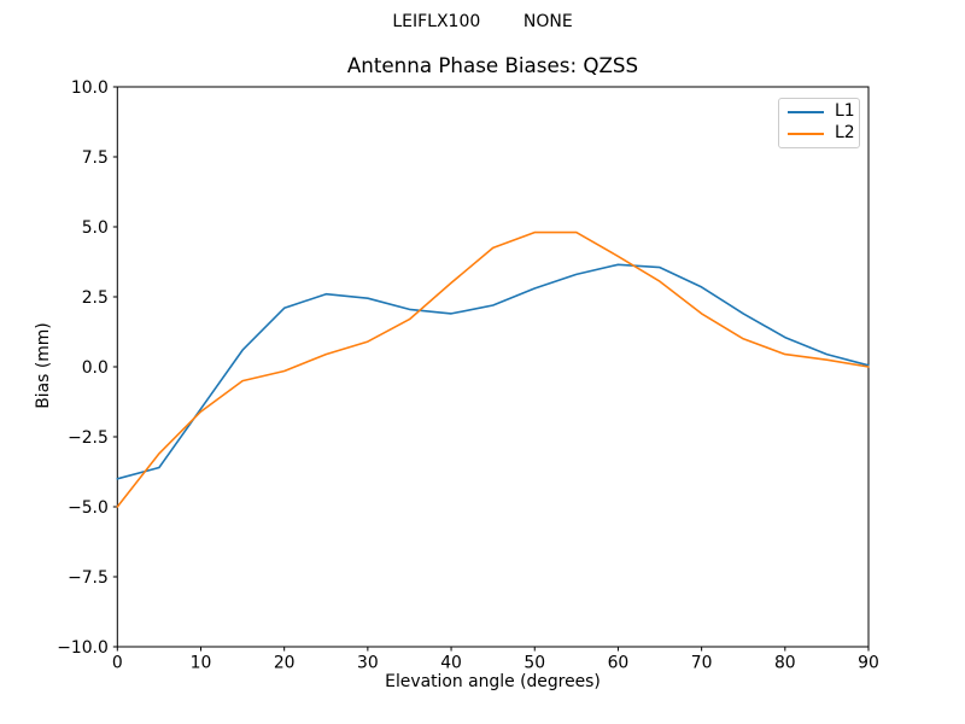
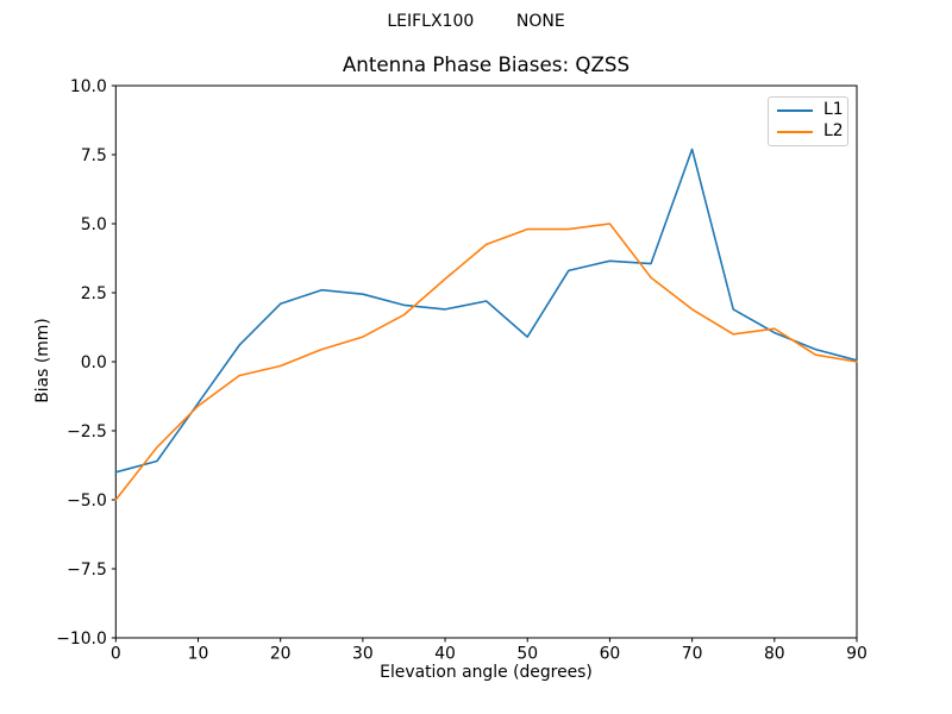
L1/50: 2.8 -> 0.9
L2/60: 4.0 -> 5.0
L1/70: 2.9 -> 7.7
L2/80: 0.5 -> 1.2
